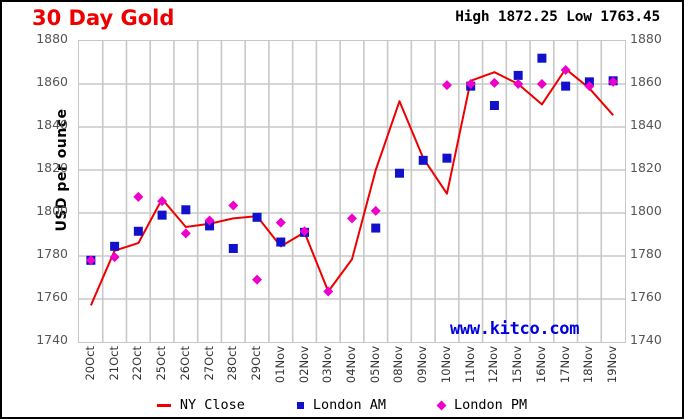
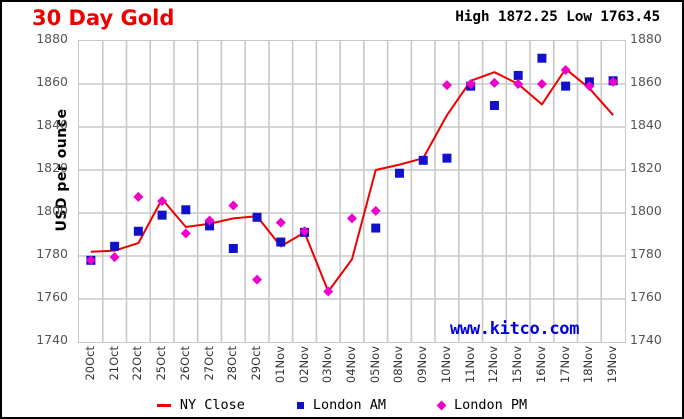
NY Close/20Oct: 1757 -> 1782
NY Close/08Nov: 1852 -> 1822
NY Close/10Nov: 1809 -> 1846
